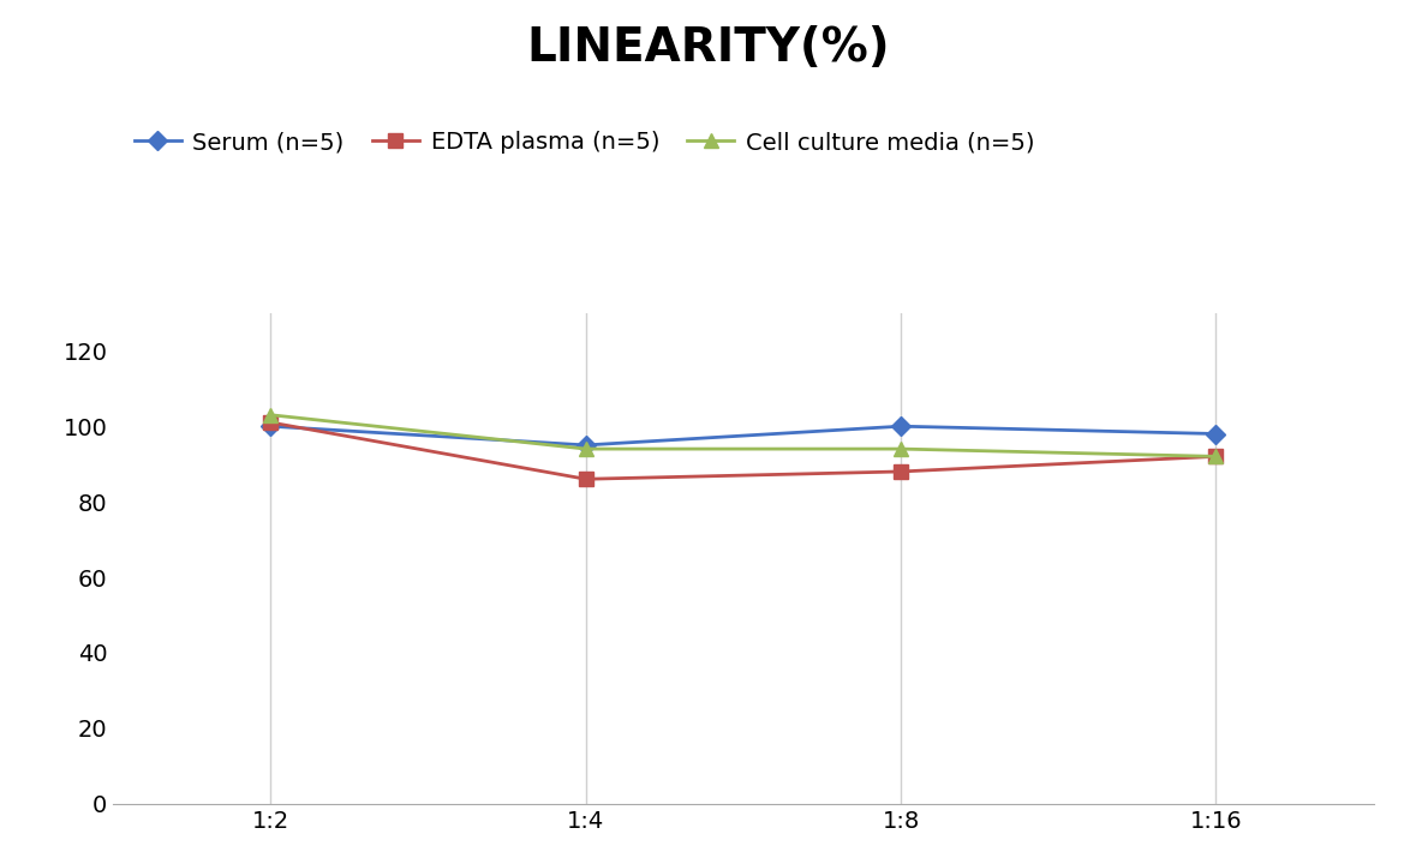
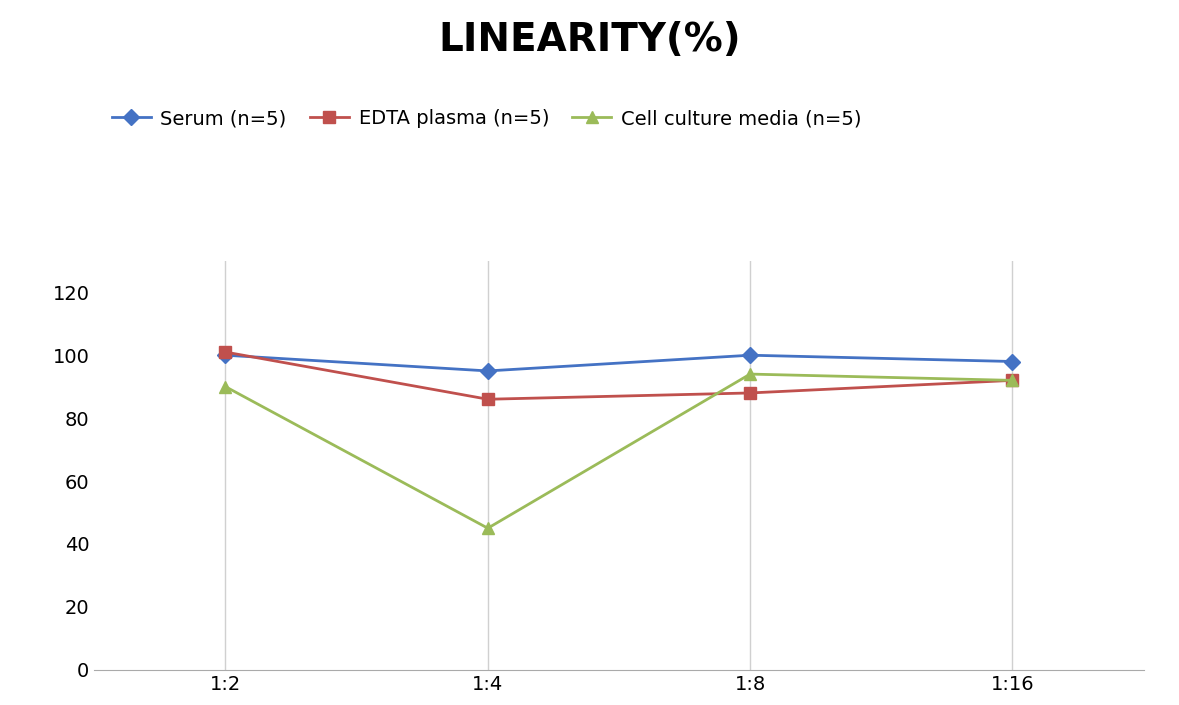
Cell culture media (n=5)/1:2: 103 -> 90
Cell culture media (n=5)/1:4: 94 -> 45
